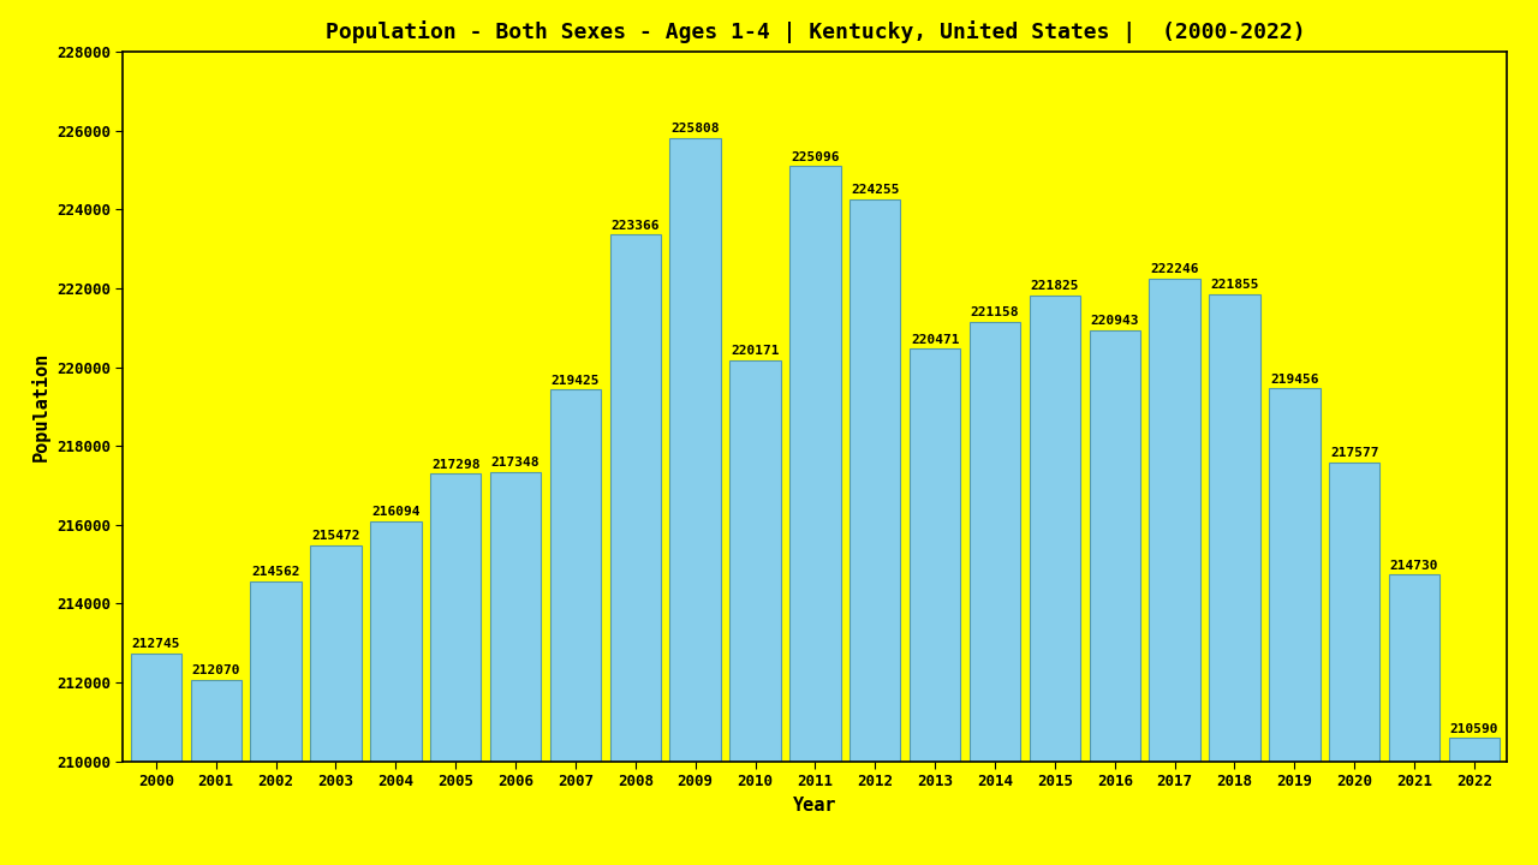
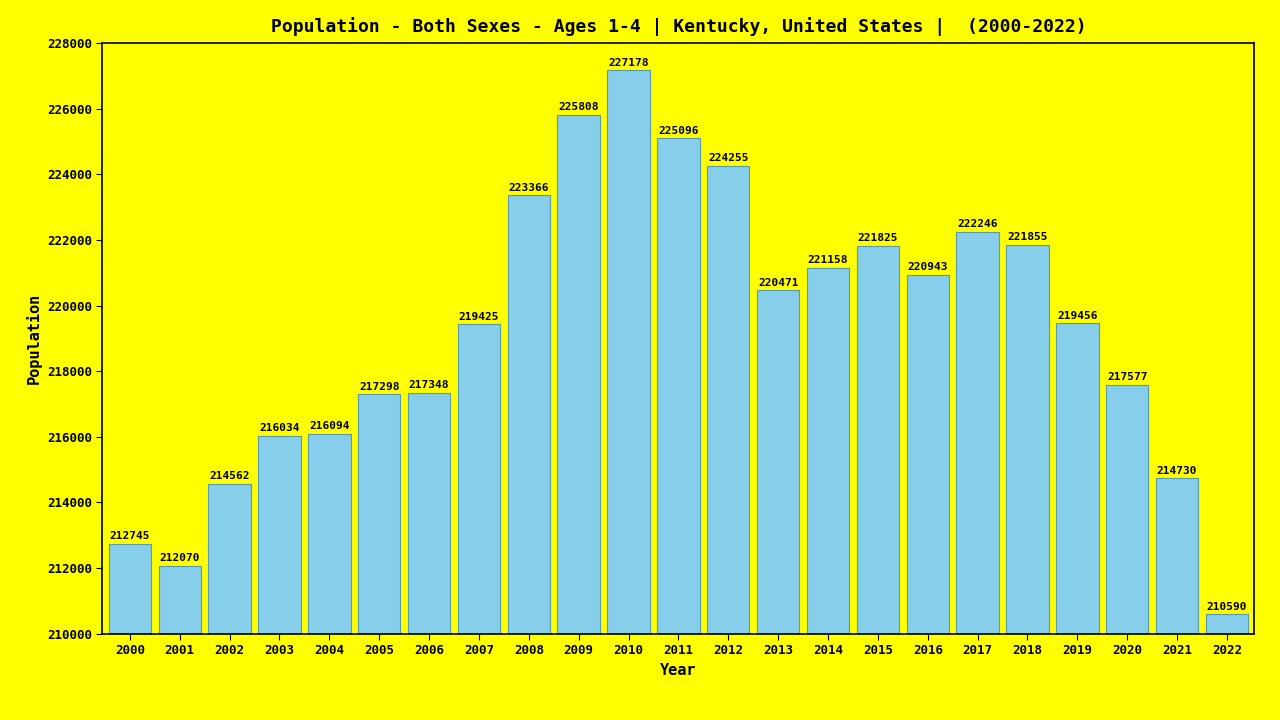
2003: 215472 -> 216034
2010: 220171 -> 227178
